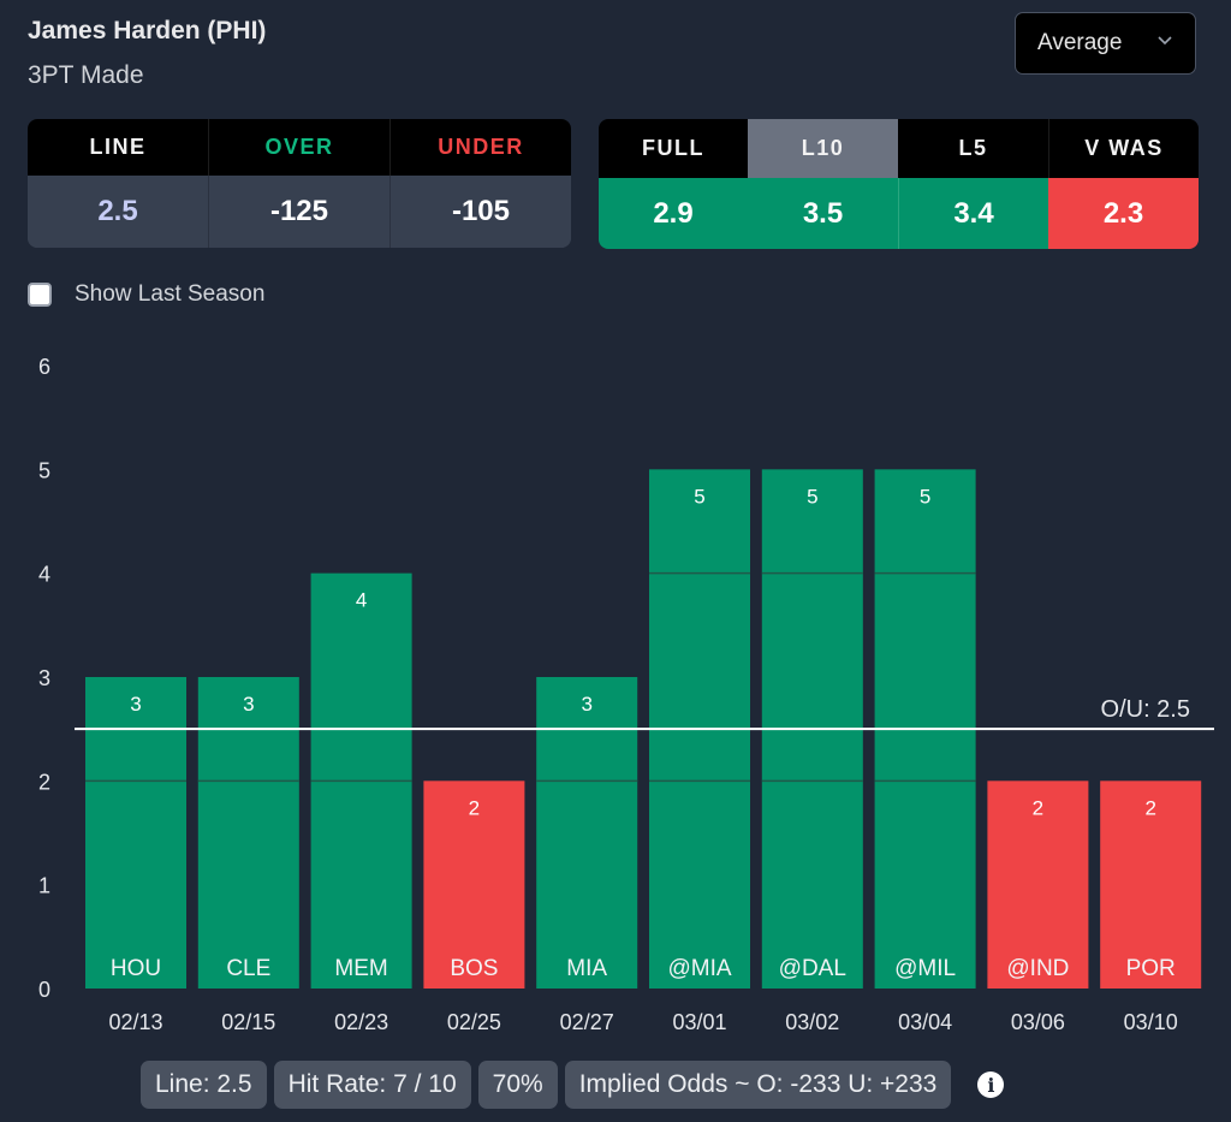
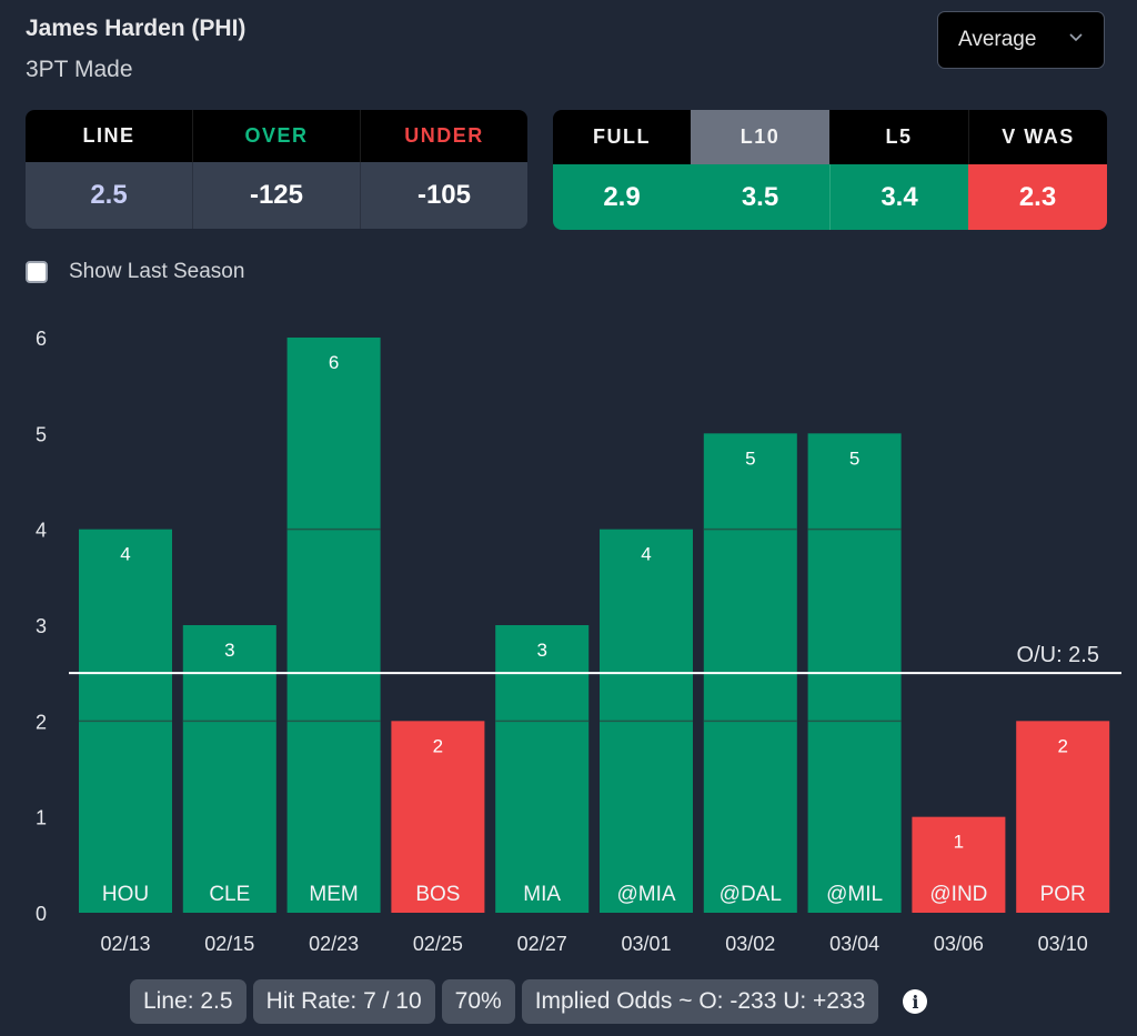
02/13: 3 -> 4
02/23: 4 -> 6
03/01: 5 -> 4
03/06: 2 -> 1
